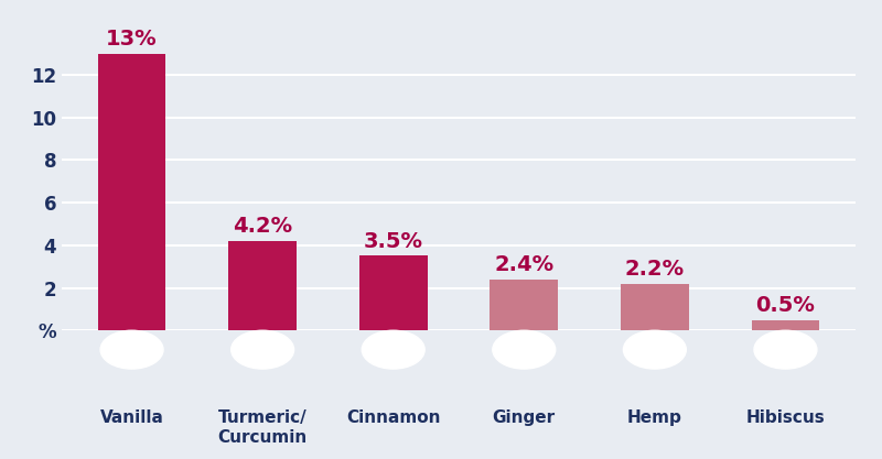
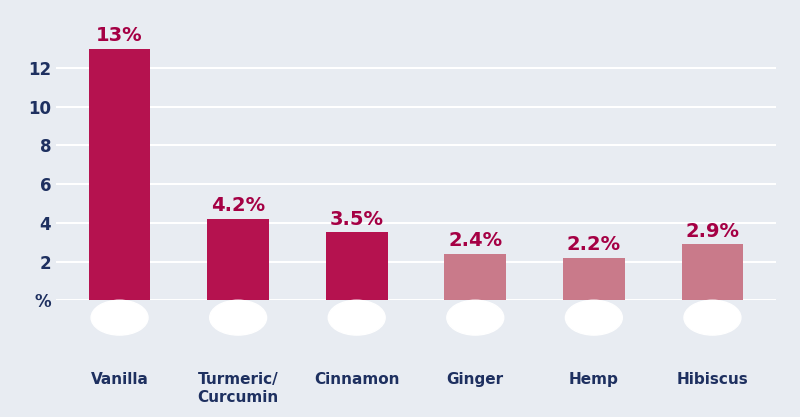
Hibiscus: 0.5% -> 2.9%
